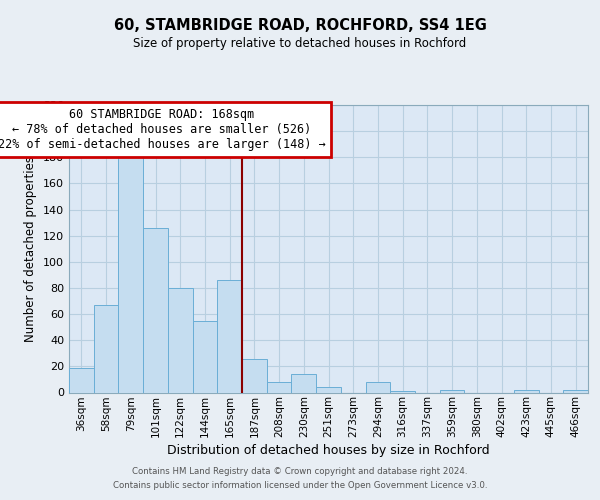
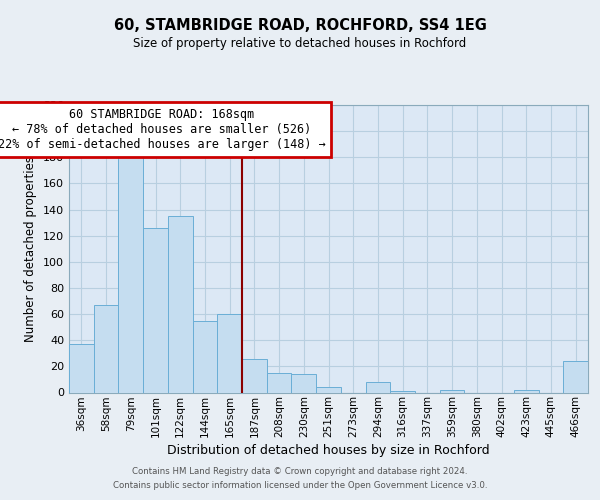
36sqm: 19 -> 37
122sqm: 80 -> 135
165sqm: 86 -> 60
208sqm: 8 -> 15
466sqm: 2 -> 24
